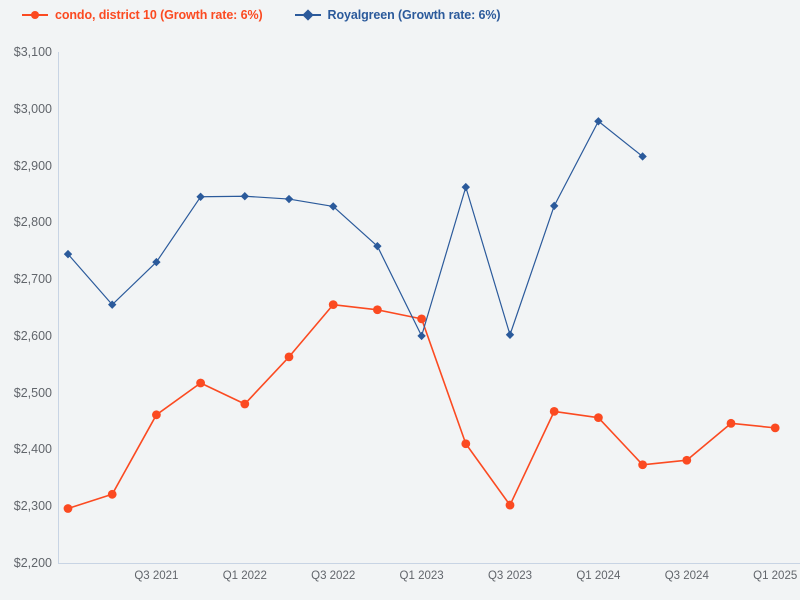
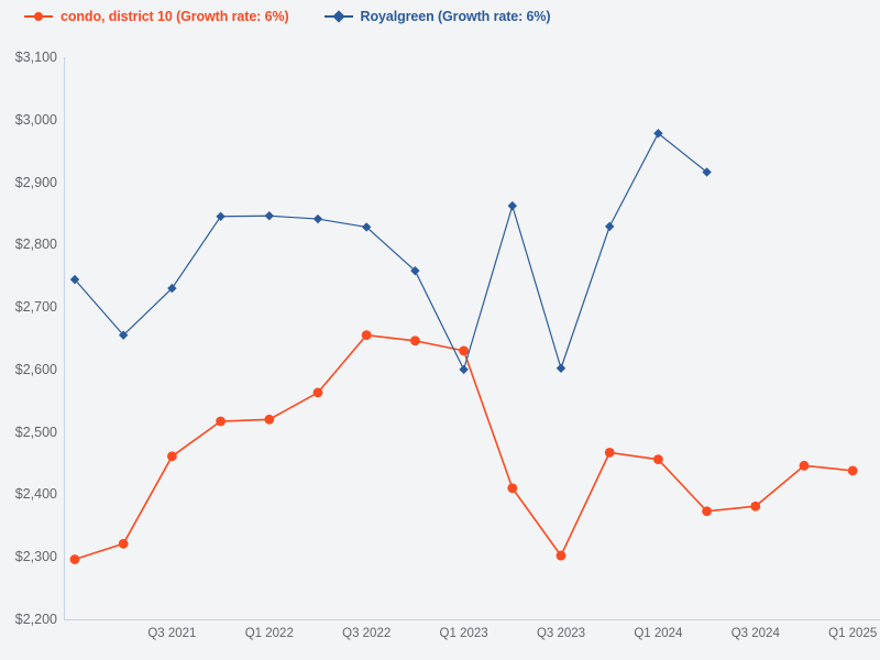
condo, district 10 (Growth rate: 6%)/Q1 2022: $2480 -> $2520
